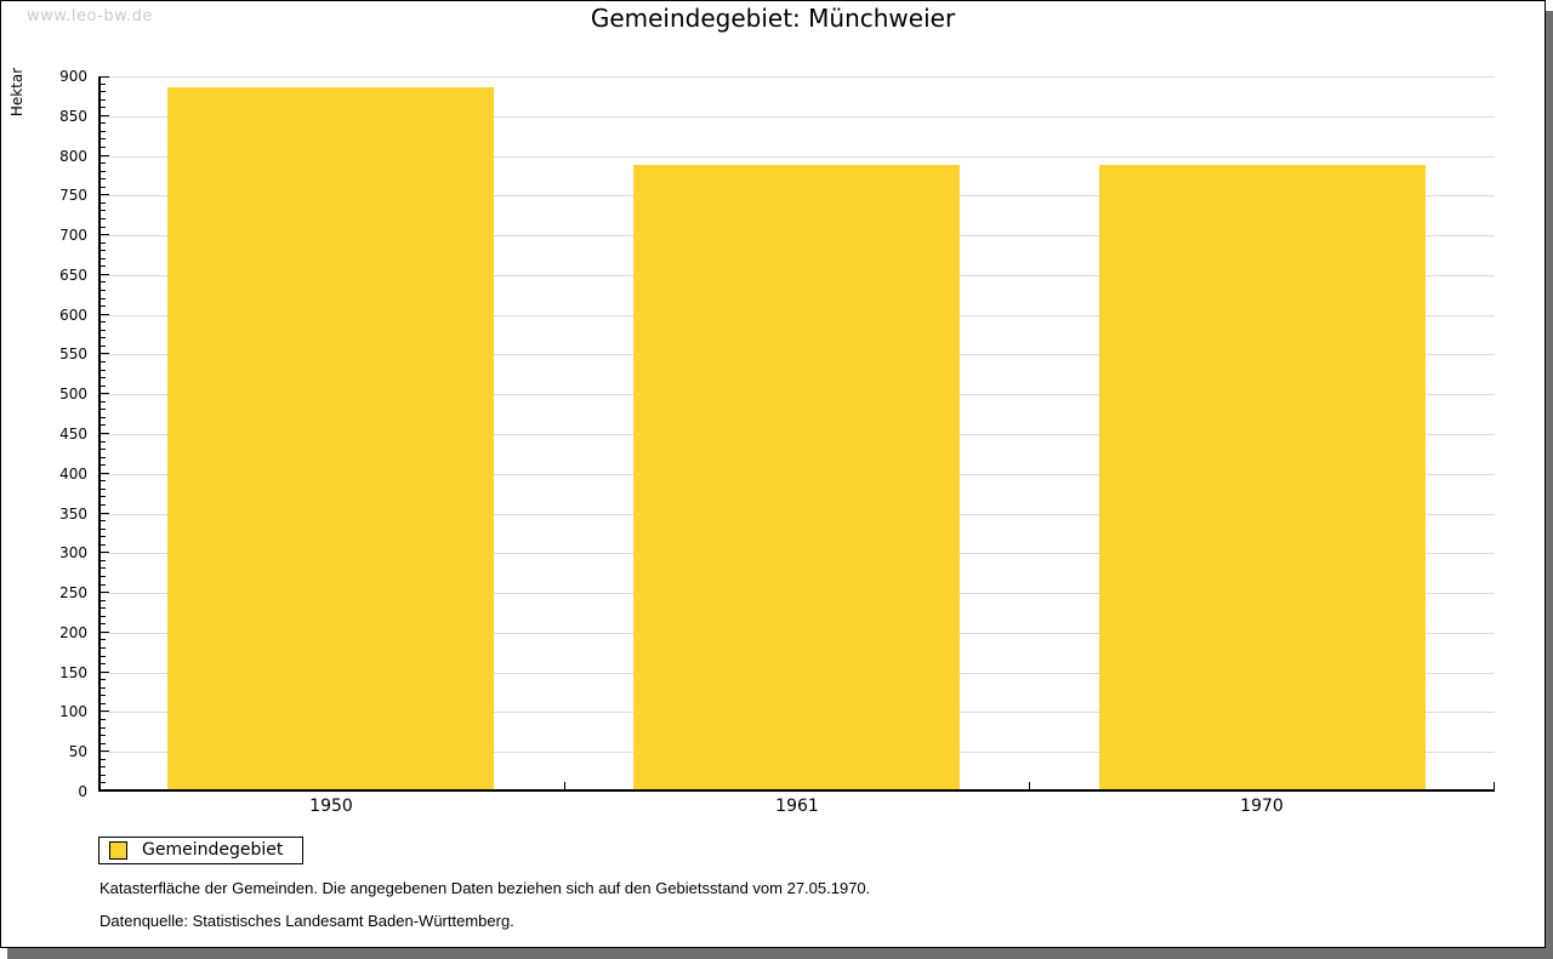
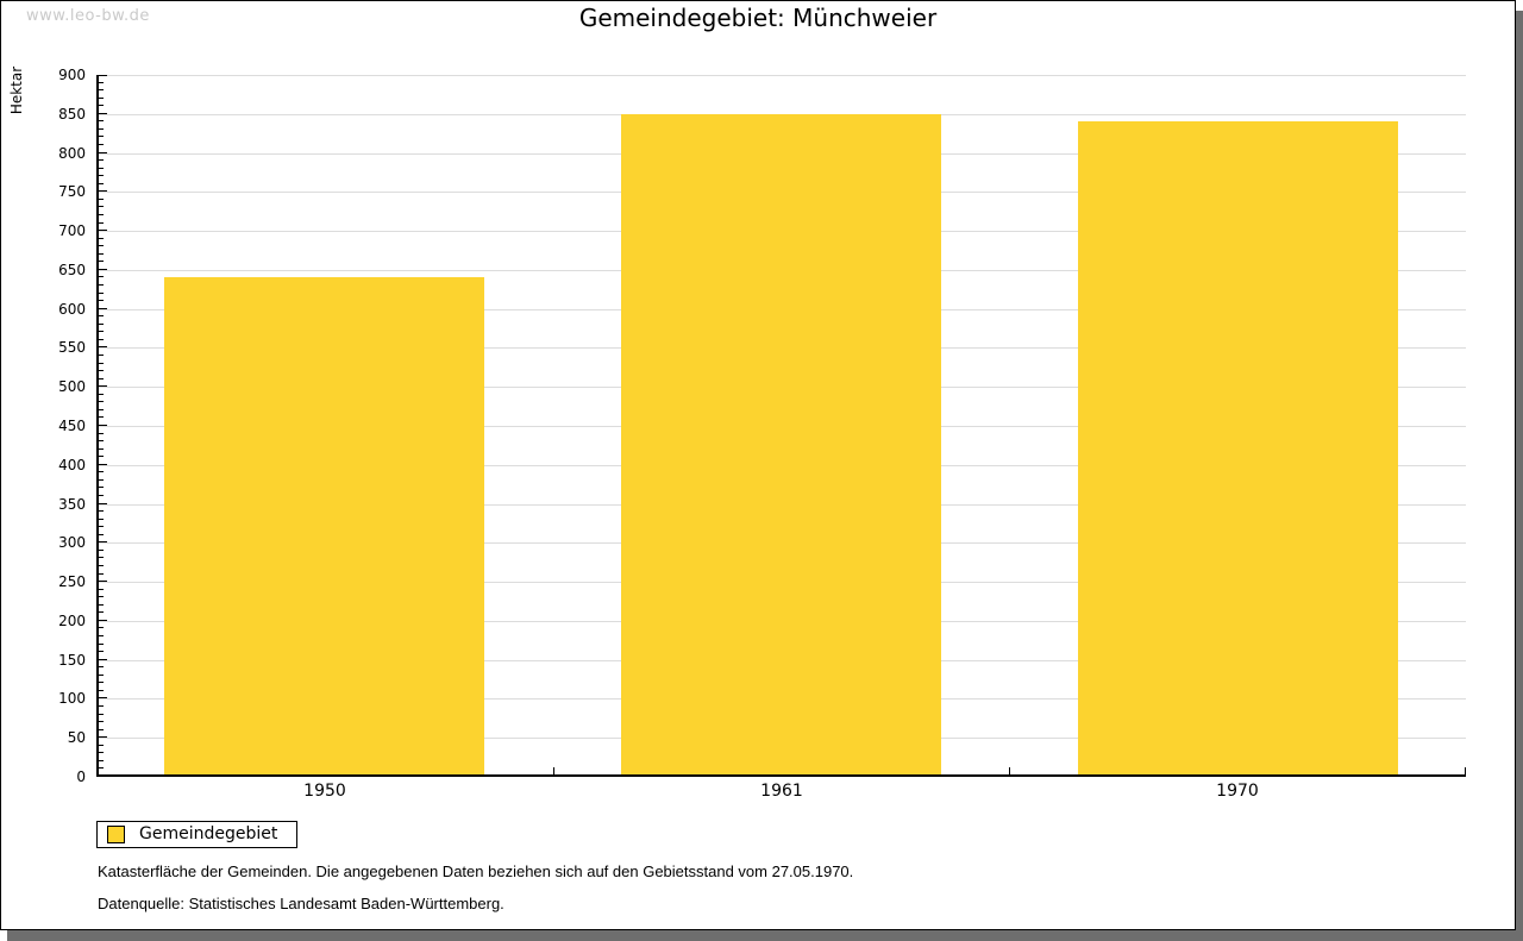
1950: 890 -> 640
1961: 790 -> 850
1970: 790 -> 840
